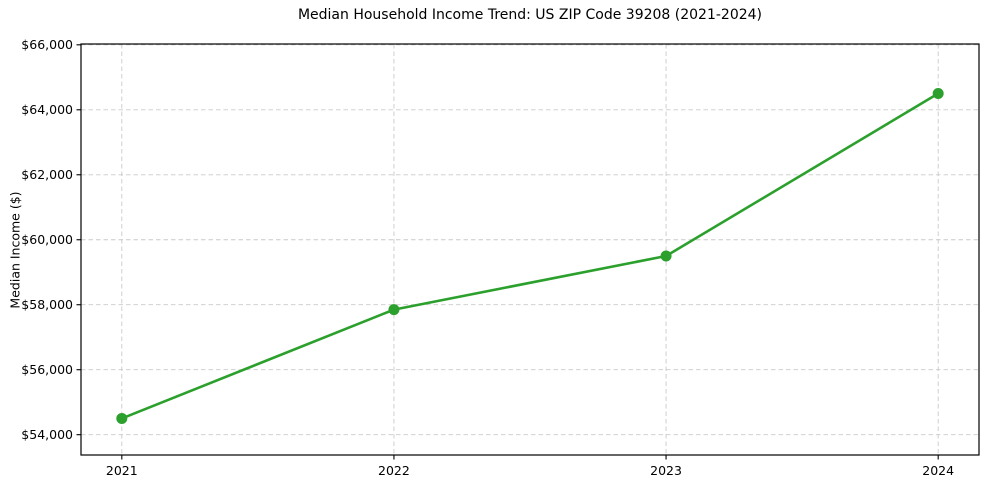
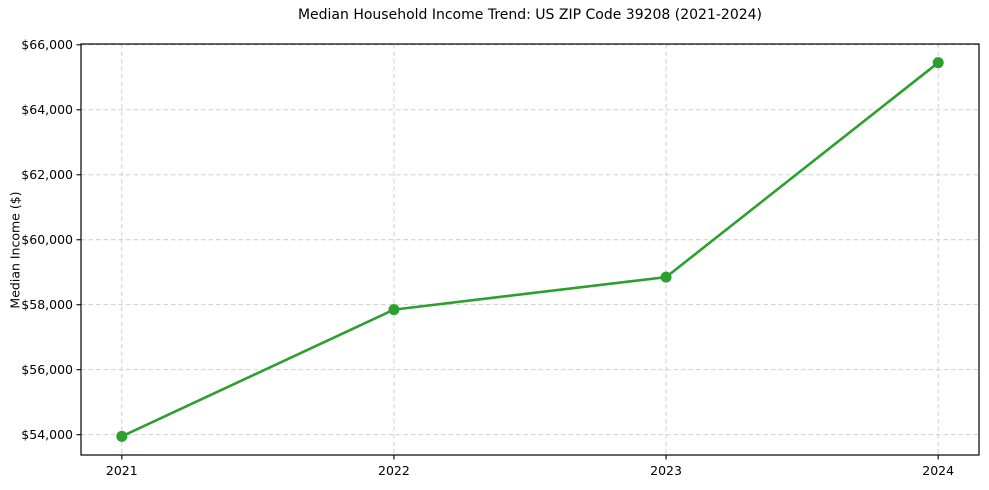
2021: $54500 -> $54000
2023: $59500 -> $58800
2024: $64500 -> $65400
